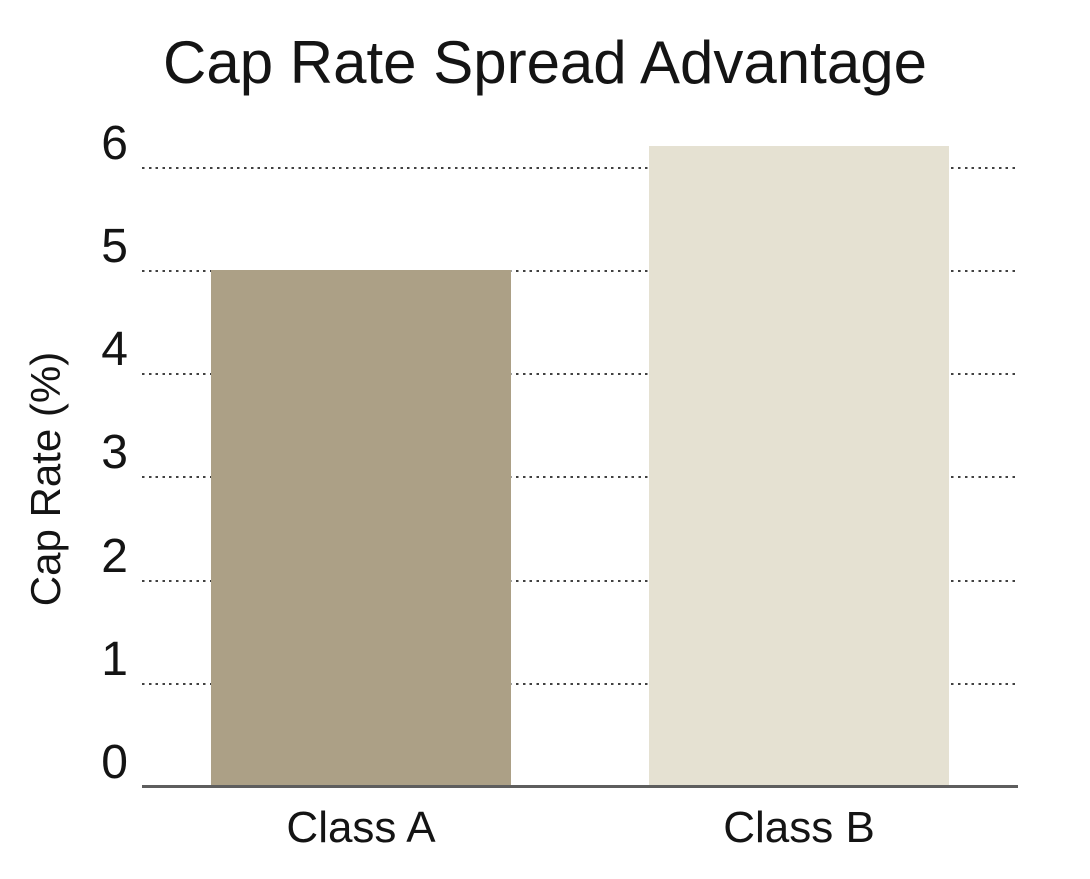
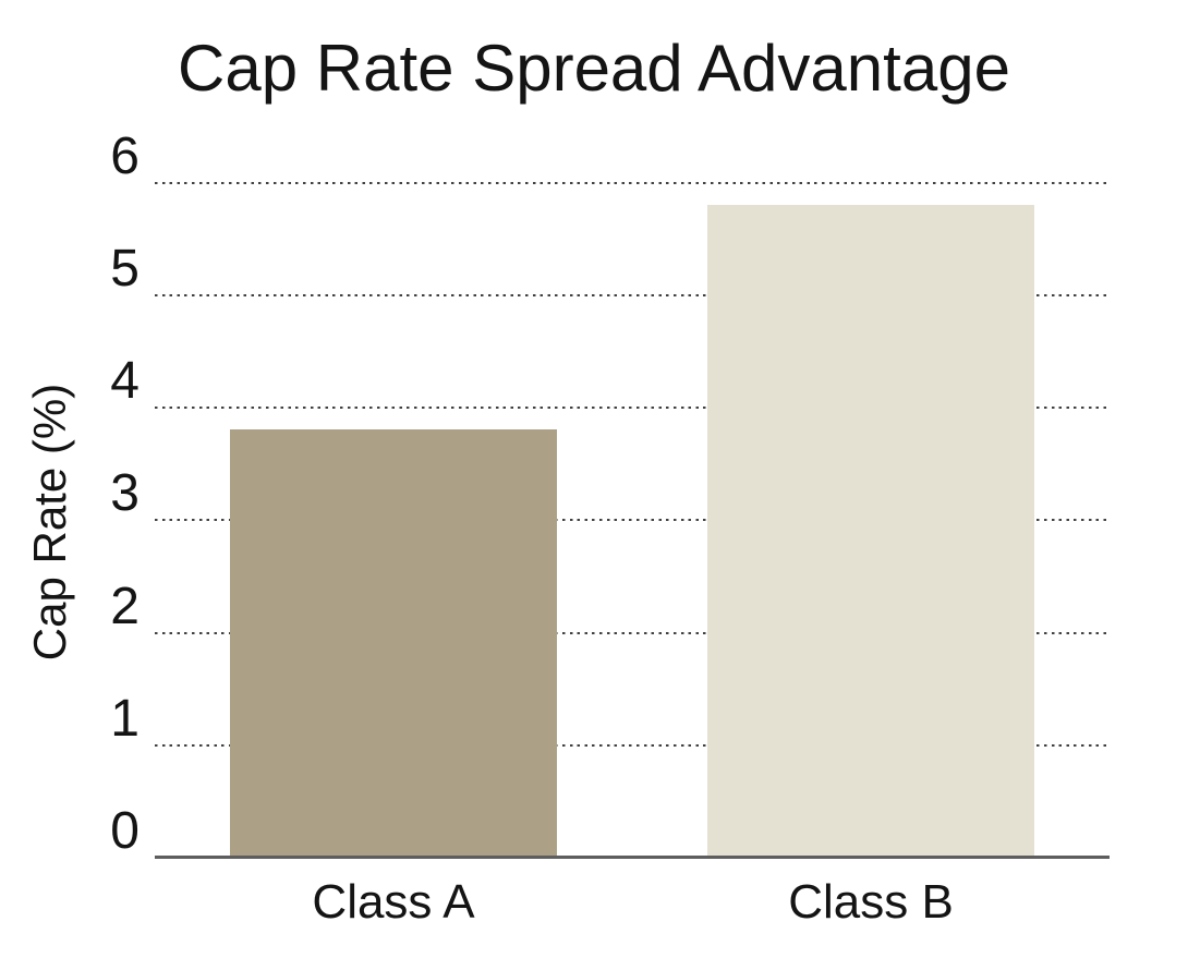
Class A: 5.0 -> 3.8
Class B: 6.2 -> 5.8
